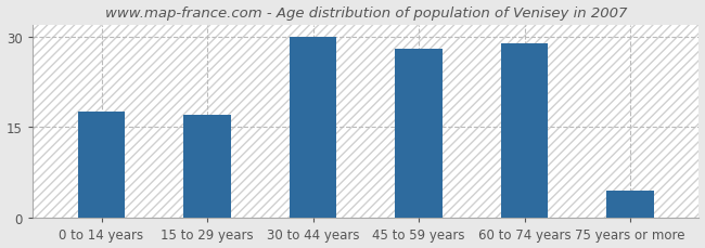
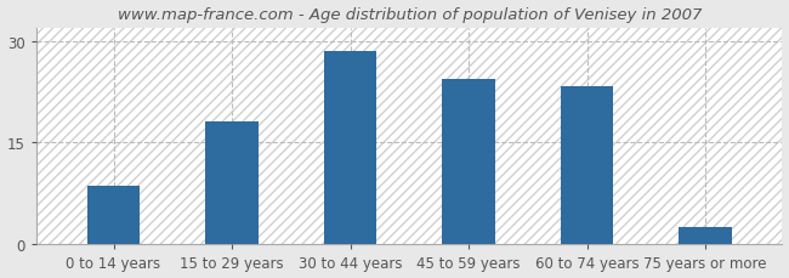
0 to 14 years: 17.5 -> 8.6
15 to 29 years: 17.0 -> 18.2
30 to 44 years: 30.0 -> 28.6
45 to 59 years: 28.0 -> 24.4
60 to 74 years: 29.0 -> 23.4
75 years or more: 4.5 -> 2.4
